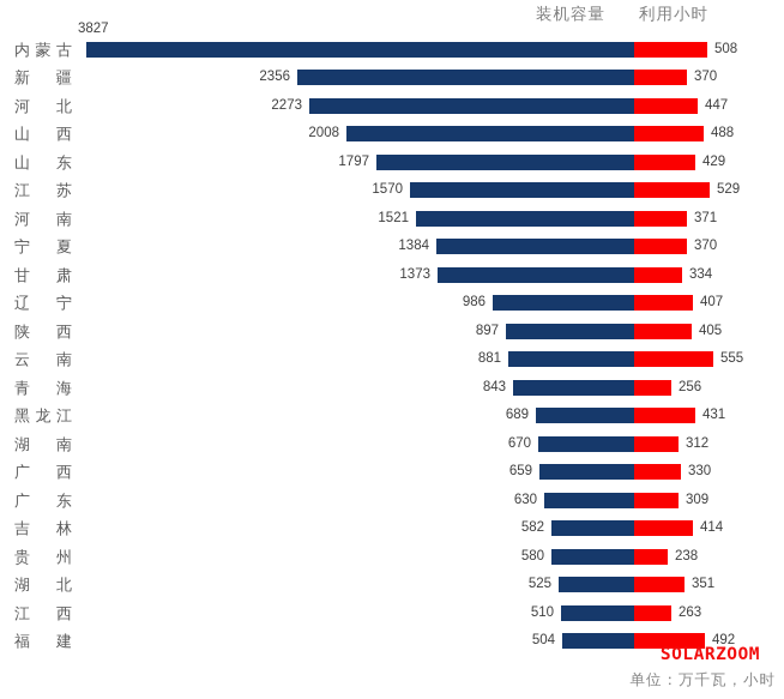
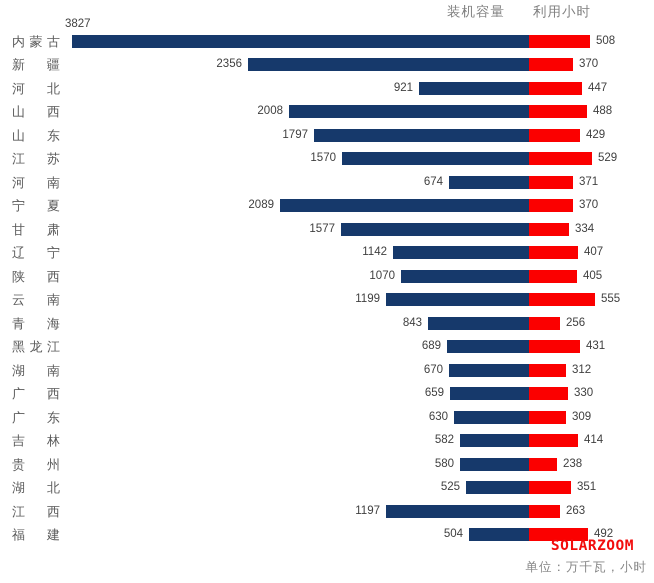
装机容量/河北: 2273 -> 921
装机容量/河南: 1521 -> 674
装机容量/宁夏: 1384 -> 2089
装机容量/甘肃: 1373 -> 1577
装机容量/辽宁: 986 -> 1142
装机容量/陕西: 897 -> 1070
装机容量/云南: 881 -> 1199
装机容量/江西: 510 -> 1197
